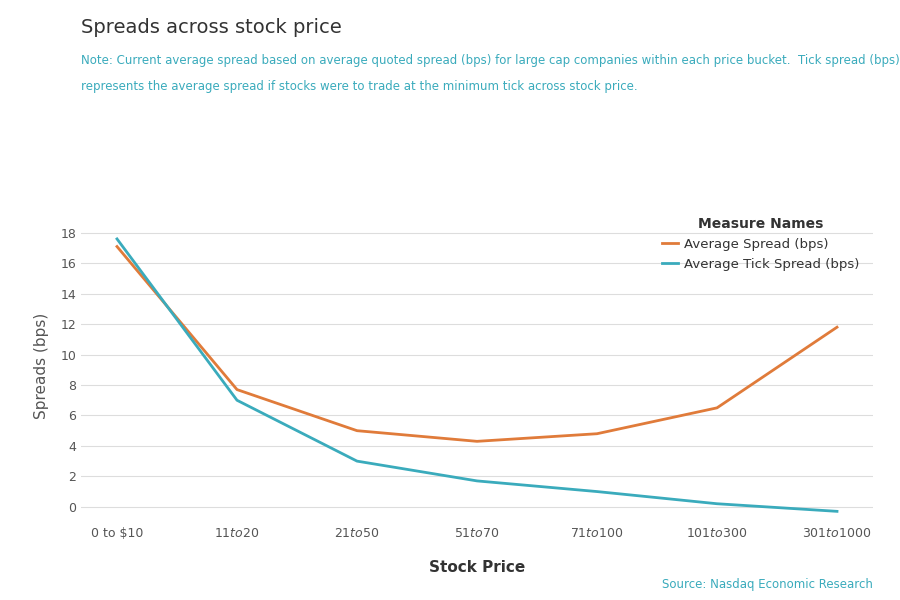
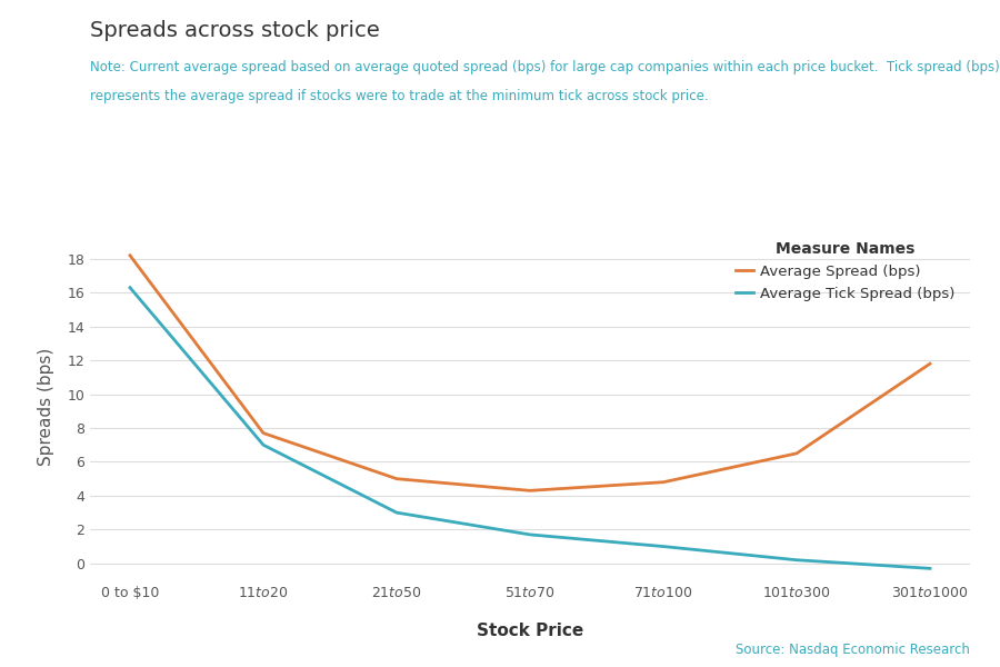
Average Spread (bps)/0 to $10: 17.1 -> 18.2
Average Tick Spread (bps)/0 to $10: 17.6 -> 16.3
